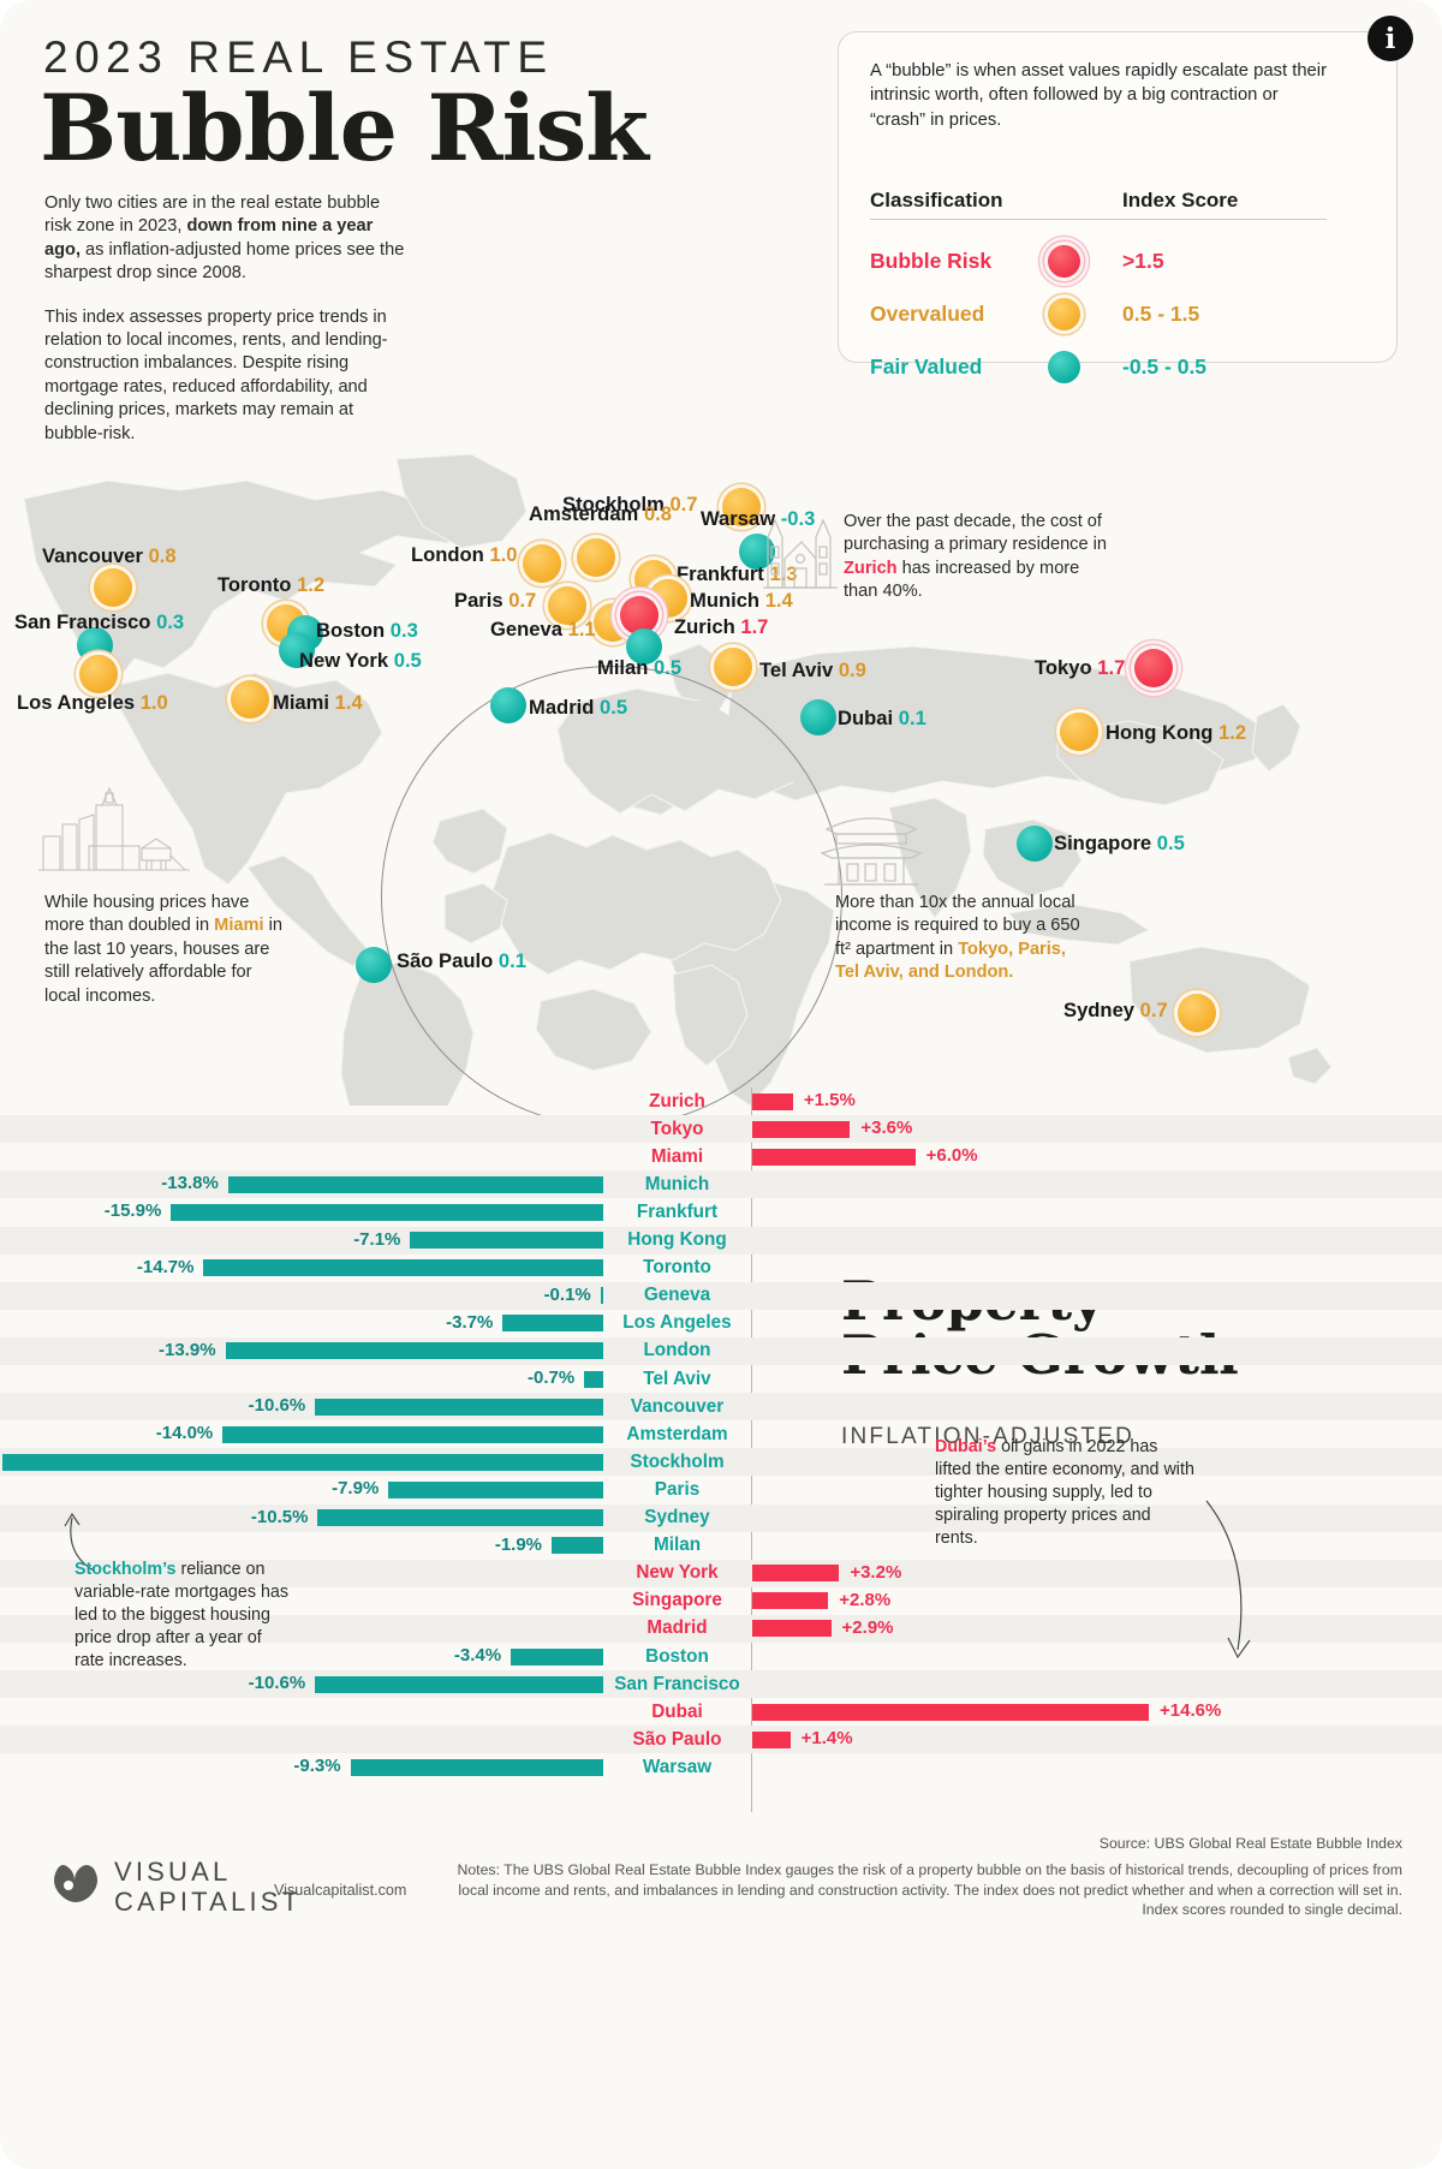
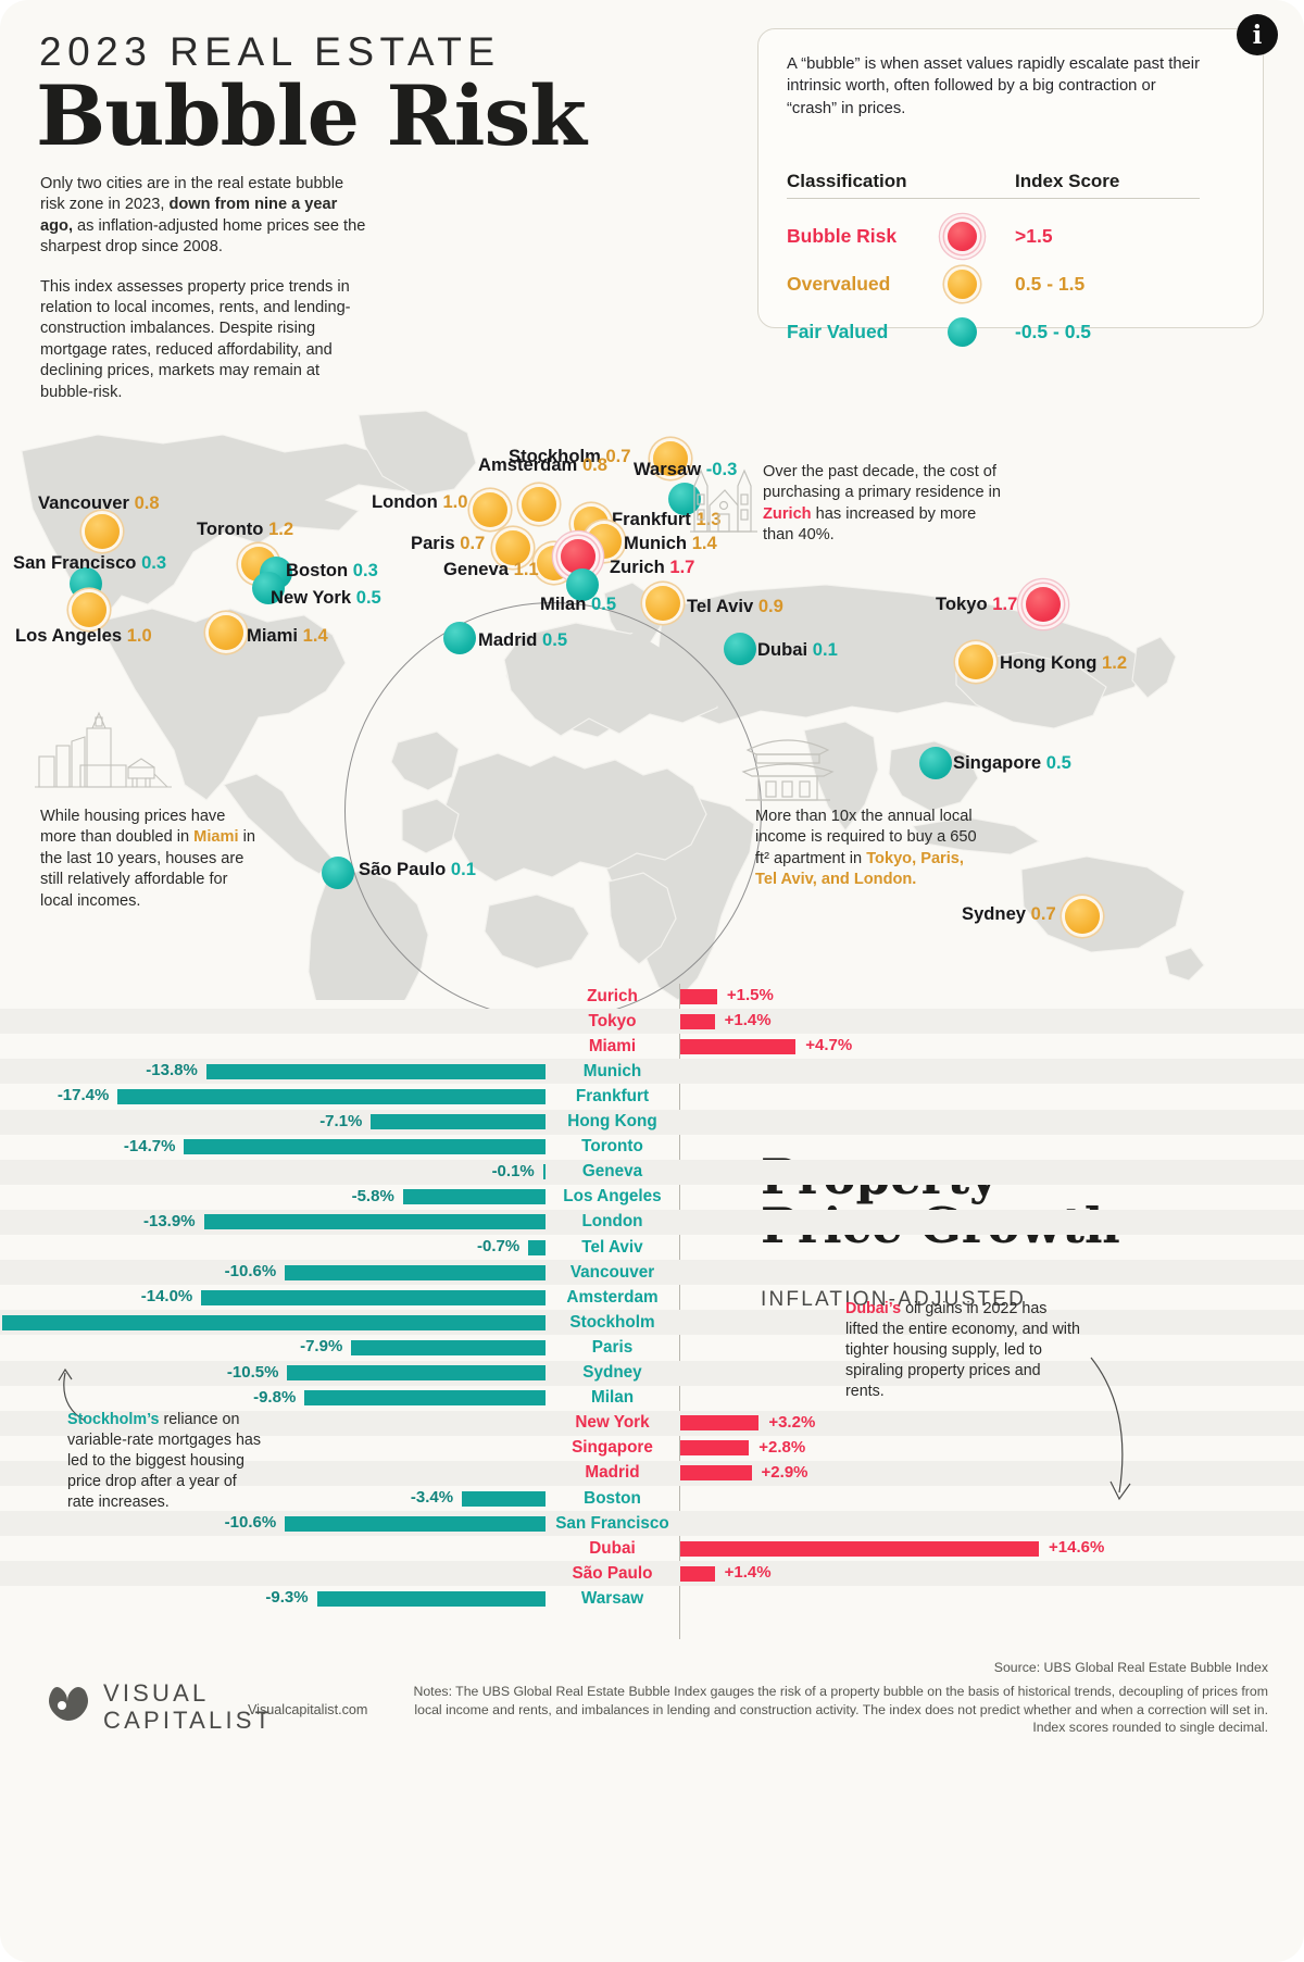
Tokyo: +3.6% -> +1.4%
Miami: +6.0% -> +4.7%
Frankfurt: -15.9% -> -17.4%
Los Angeles: -3.7% -> -5.8%
Milan: -1.9% -> -9.8%
